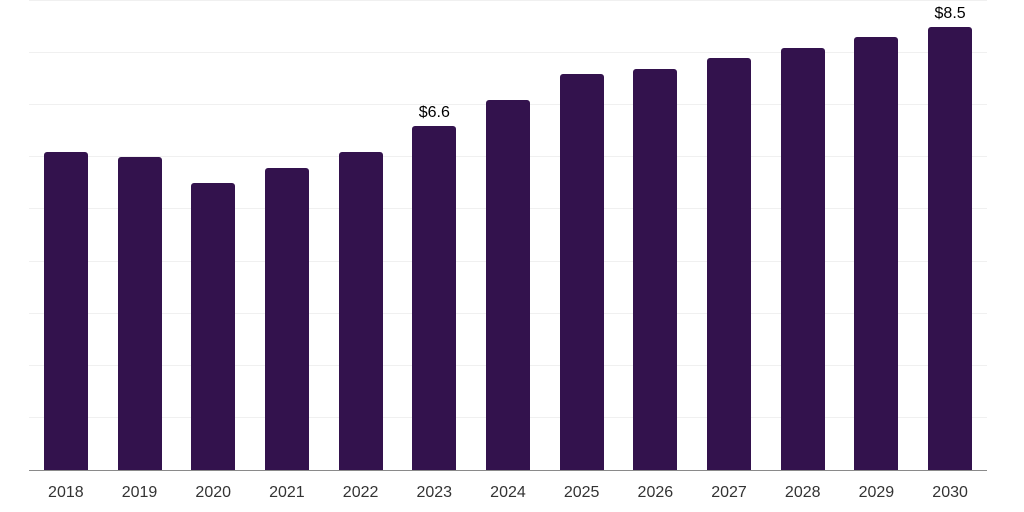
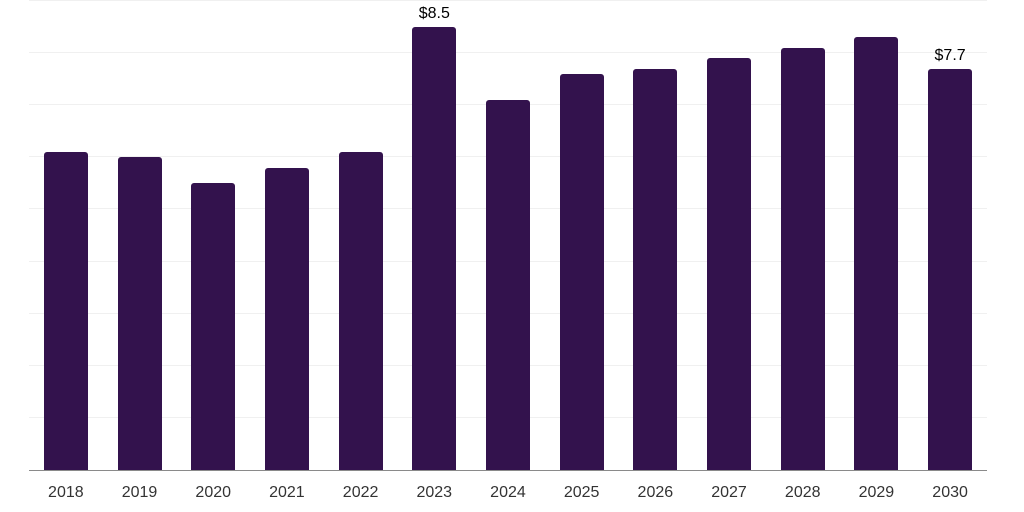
2023: $6.6 -> $8.5
2030: $8.5 -> $7.7
